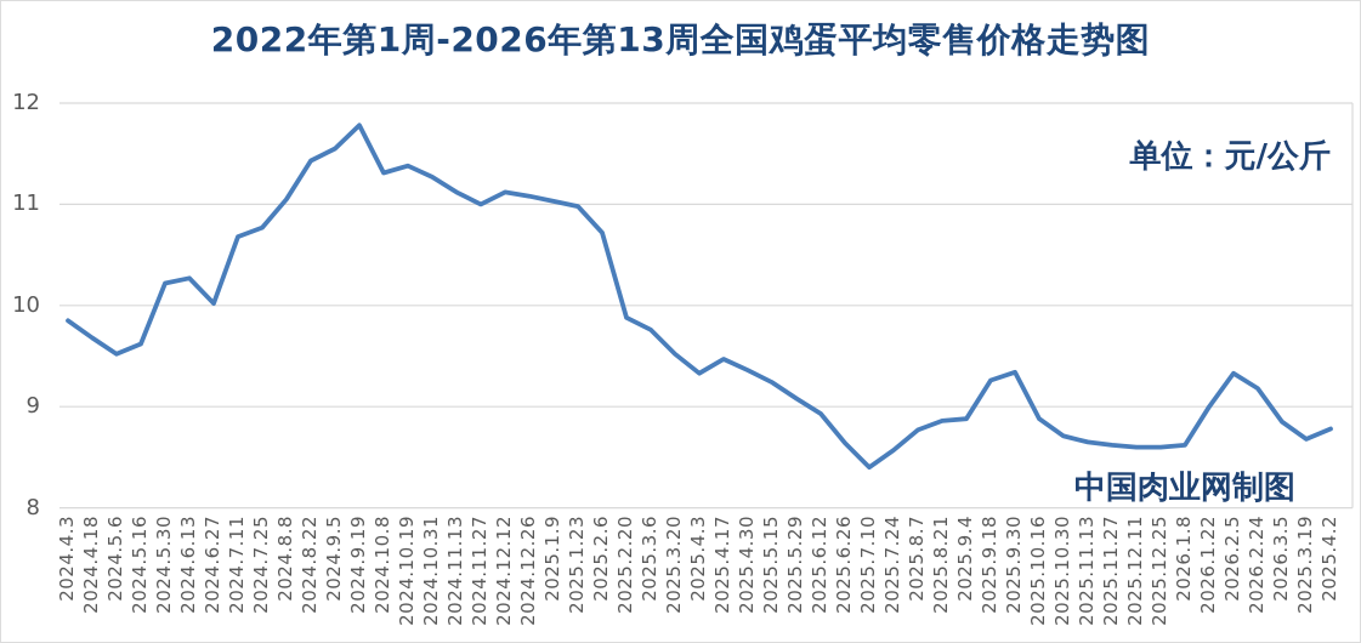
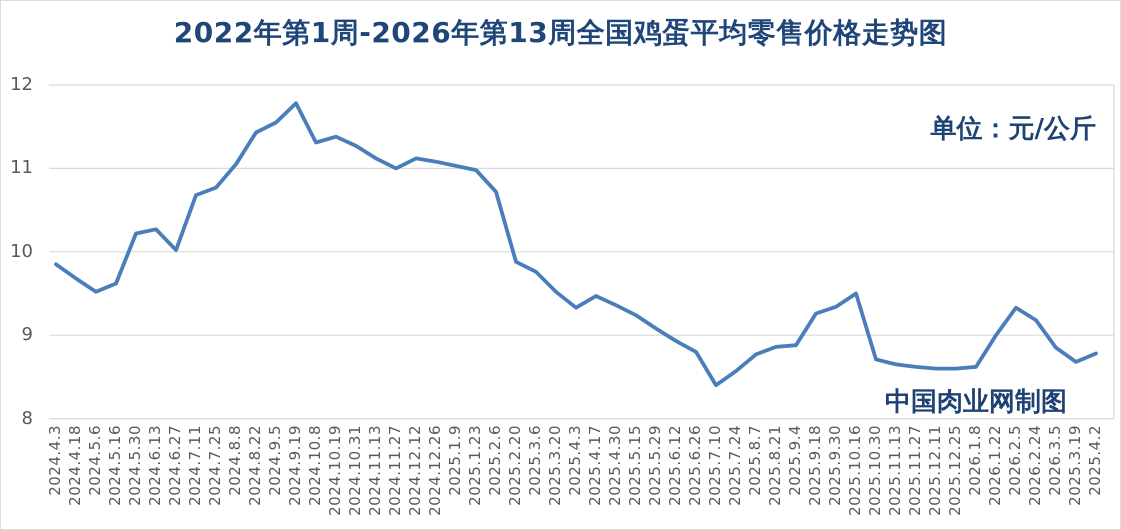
2025.6.26: 8.6 -> 8.8
2025.10.16: 8.9 -> 9.5
